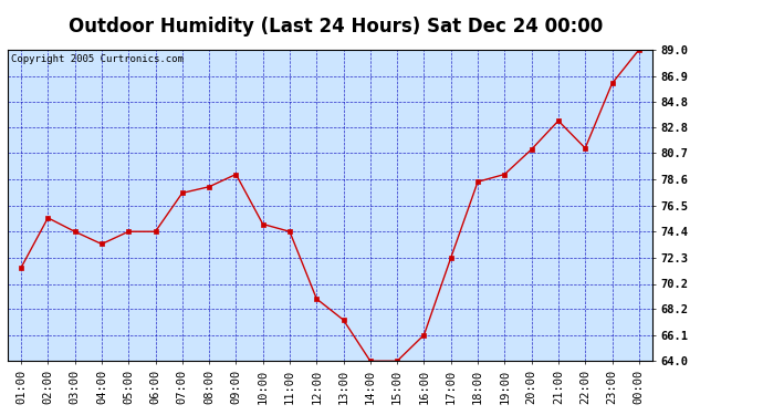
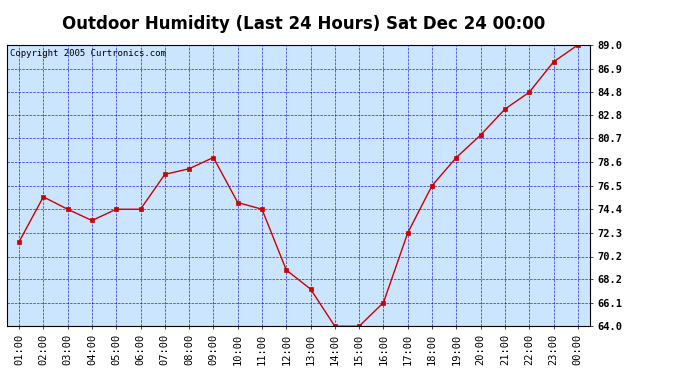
18:00: 78.4 -> 76.5
22:00: 81.1 -> 84.8
23:00: 86.3 -> 87.5
